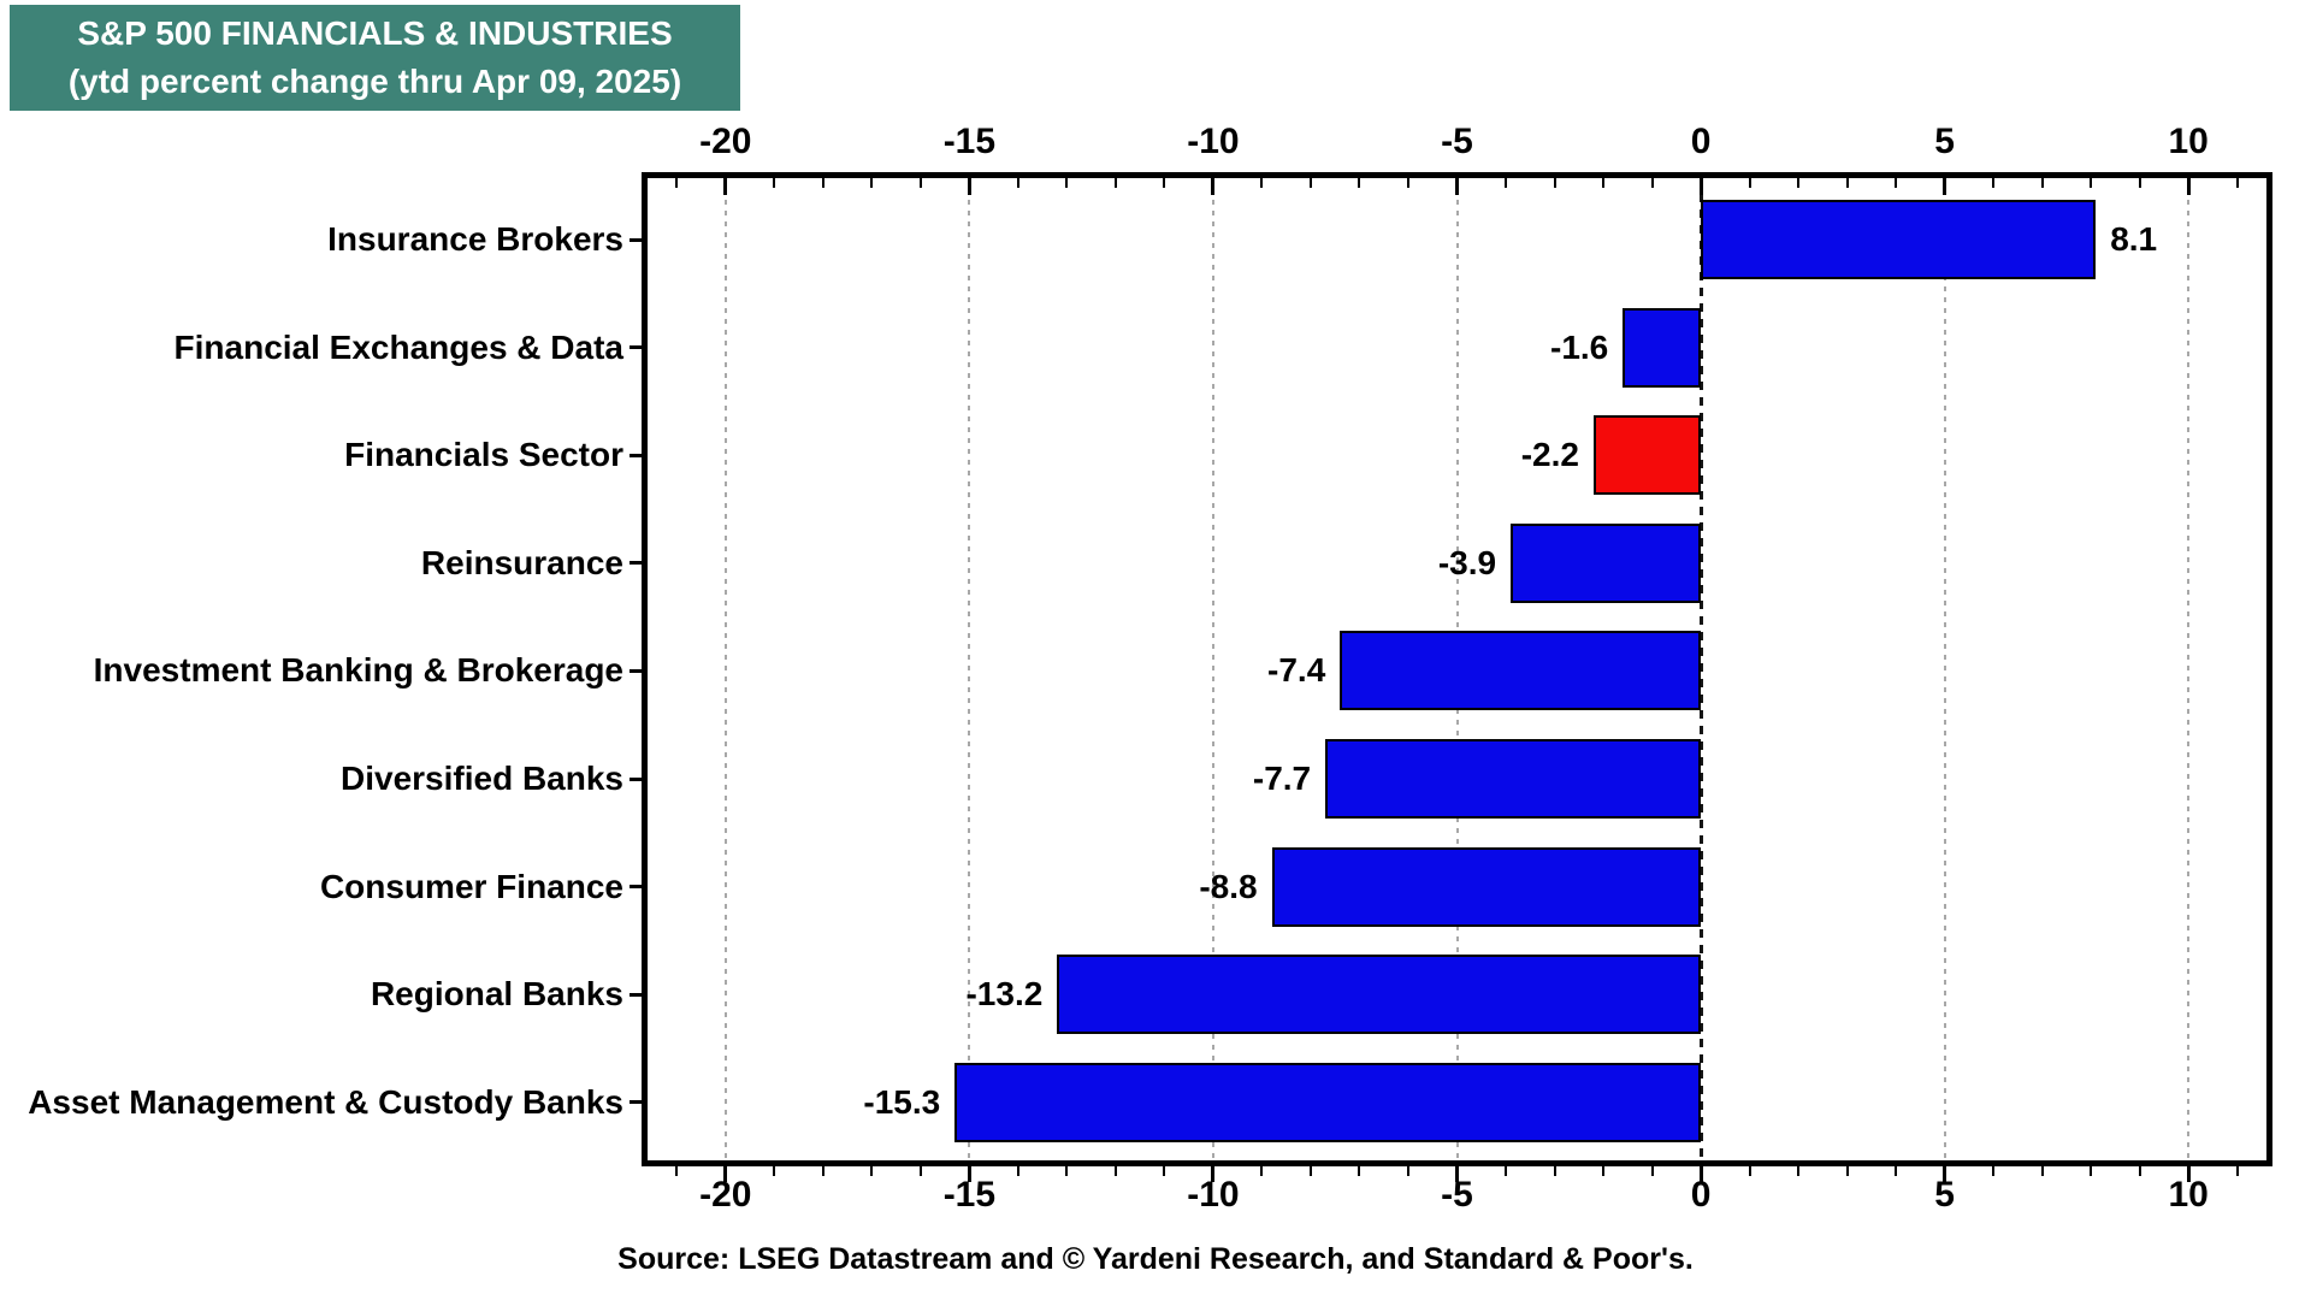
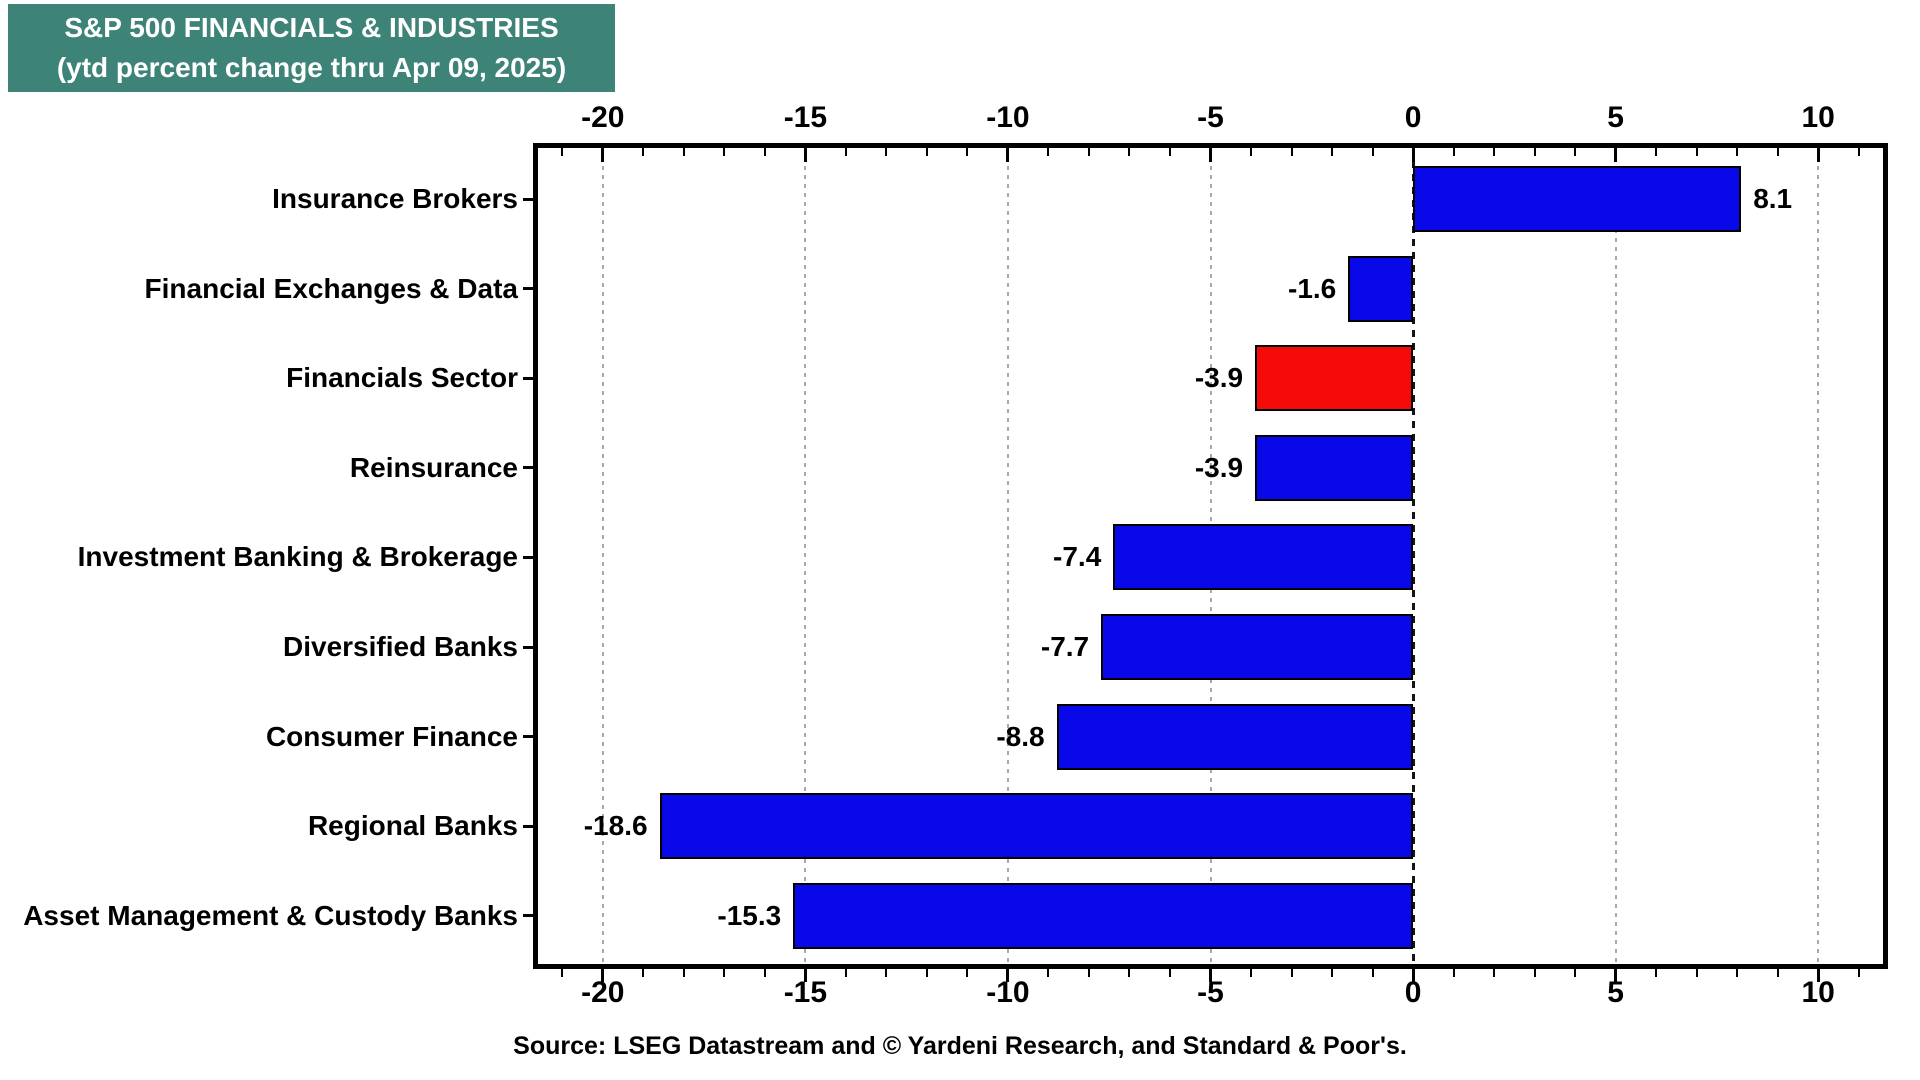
Financials Sector: -2.2 -> -3.9
Regional Banks: -13.2 -> -18.6
